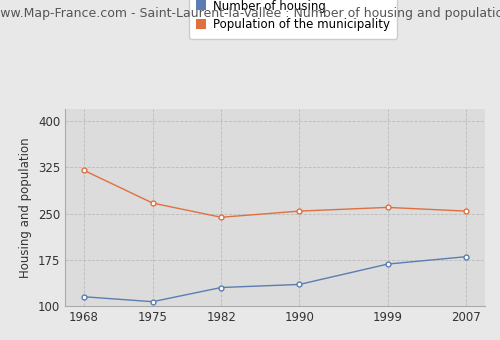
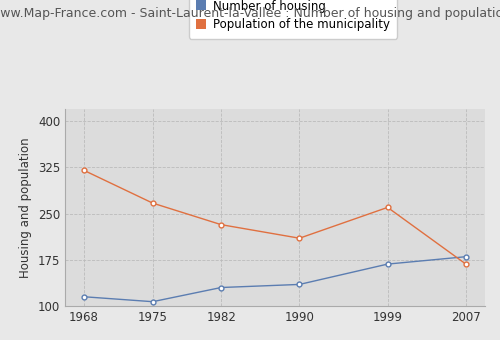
Population of the municipality/1982: 244 -> 232
Population of the municipality/1990: 254 -> 210
Population of the municipality/2007: 254 -> 168
